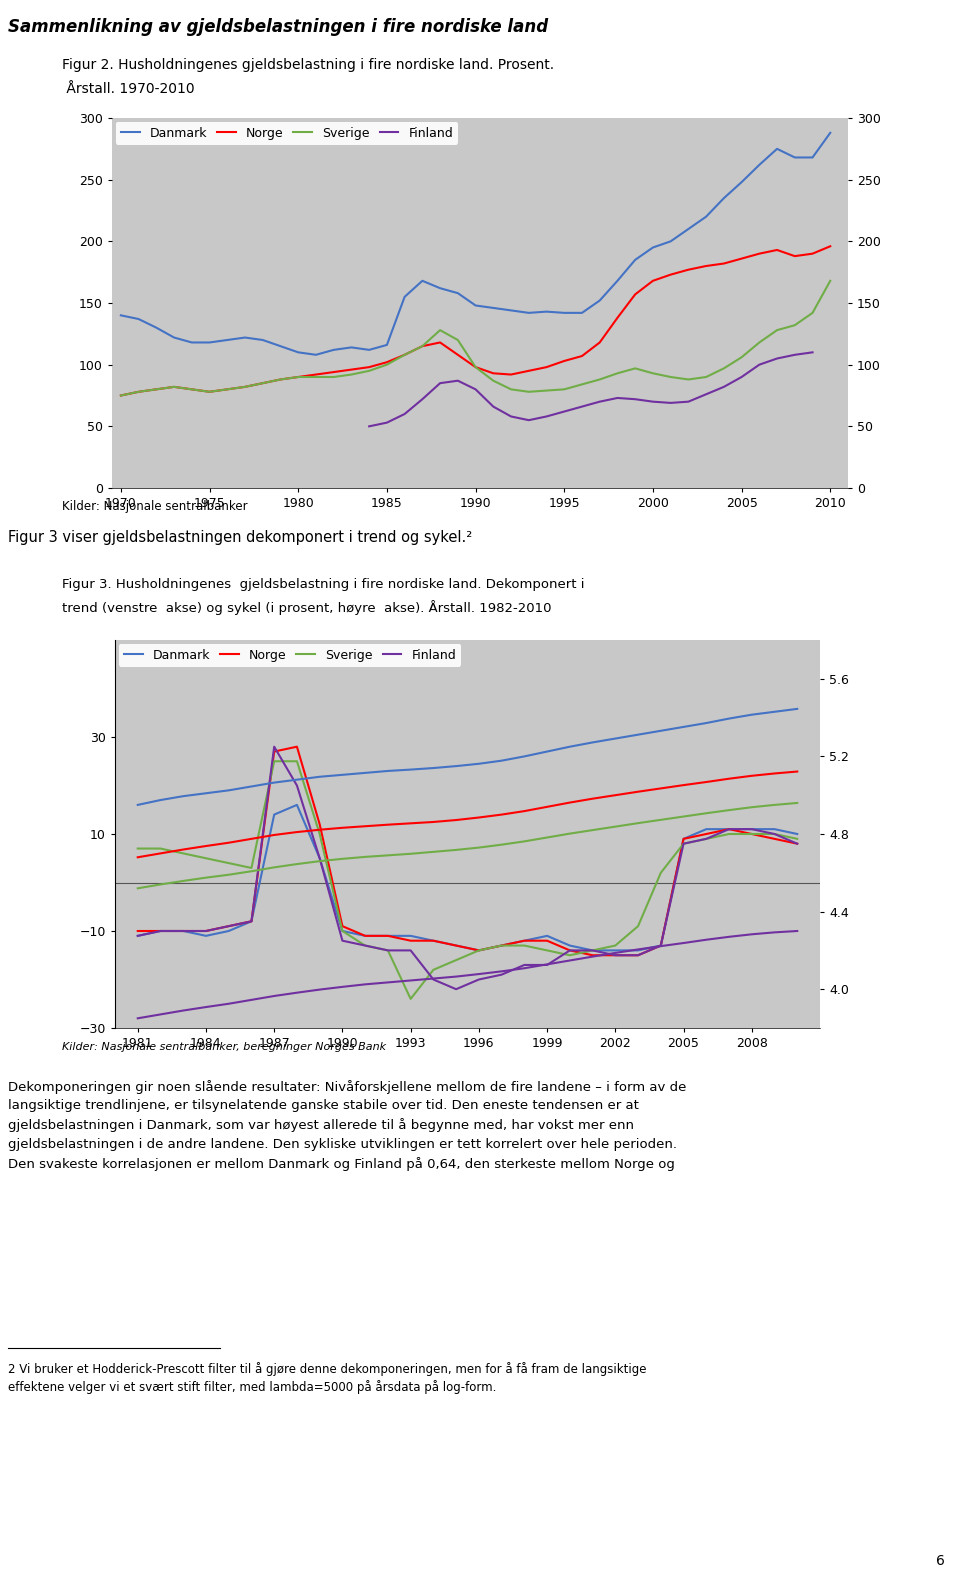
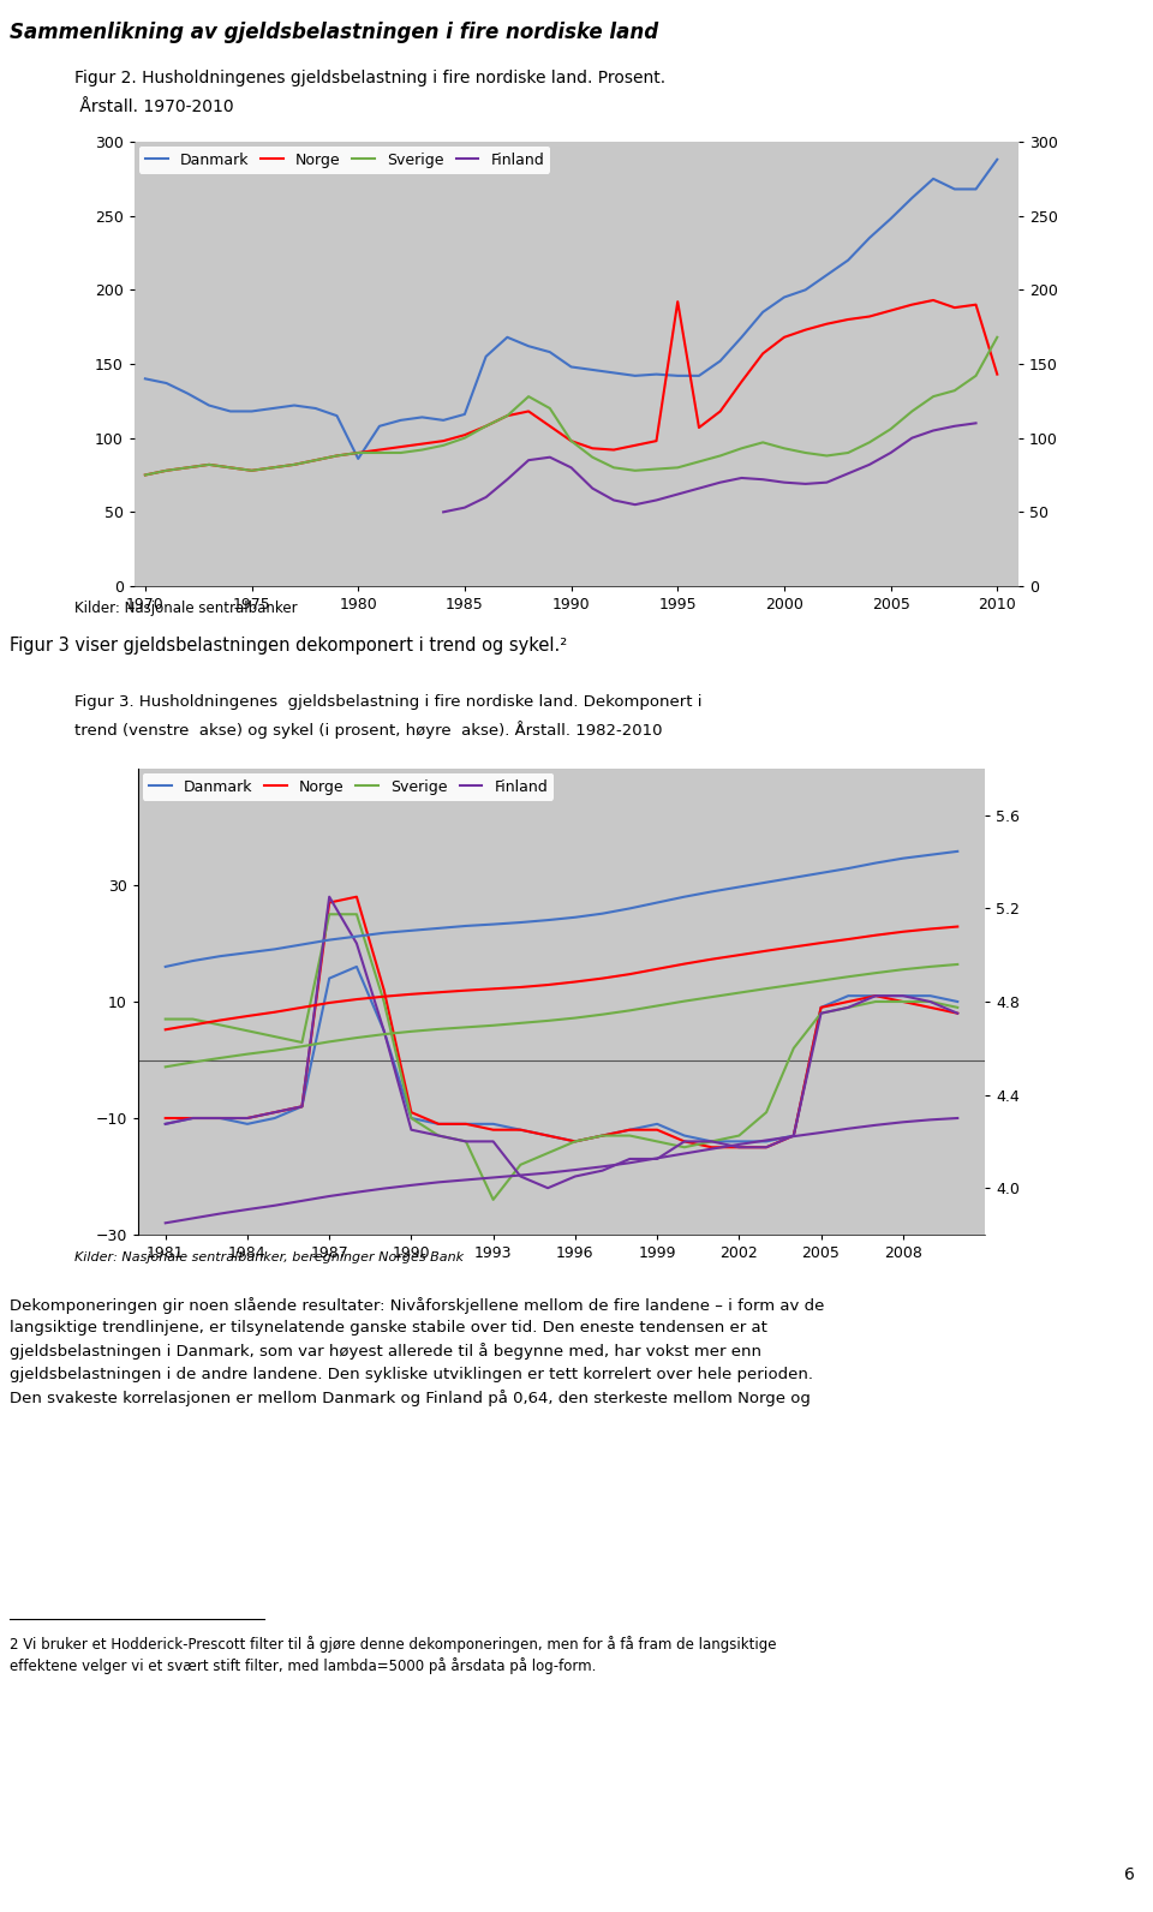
Danmark/1980: 110 -> 86
Norge/1995: 103 -> 192
Norge/2010: 196 -> 143
